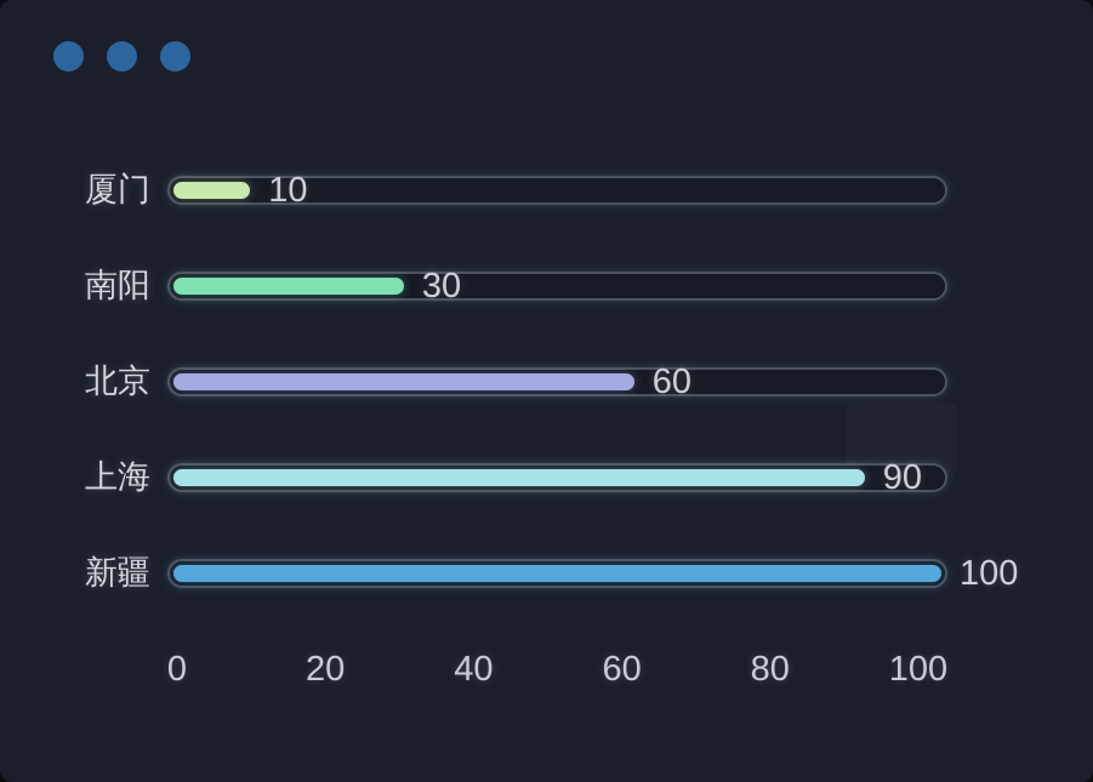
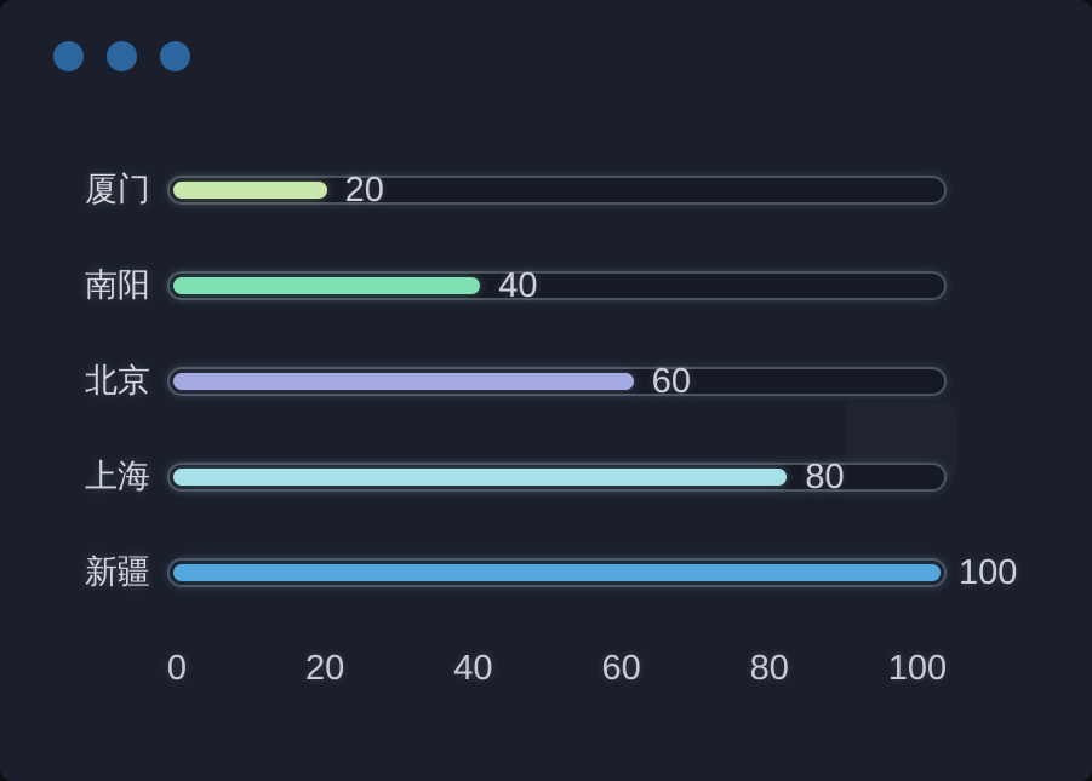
厦门: 10 -> 20
南阳: 30 -> 40
上海: 90 -> 80
